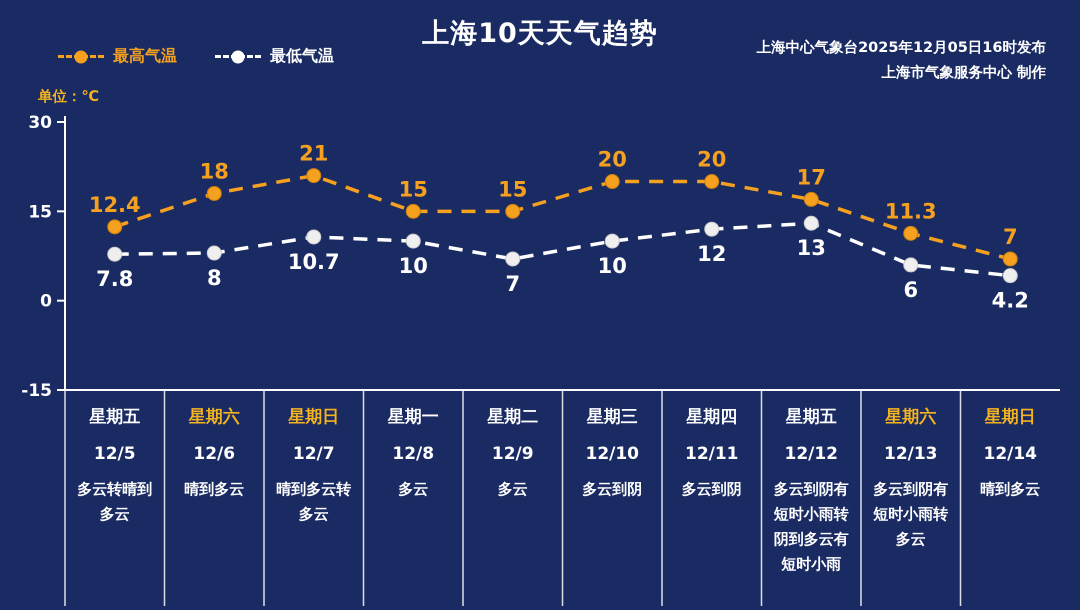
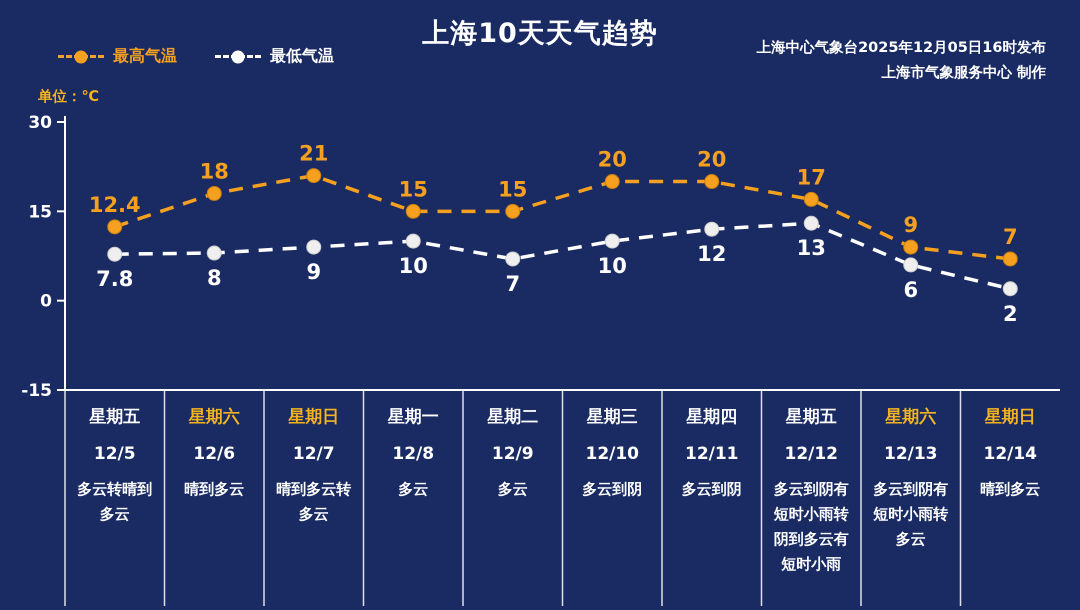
最低气温/12/7: 10.7 -> 9
最高气温/12/13: 11.3 -> 9
最低气温/12/14: 4.2 -> 2
